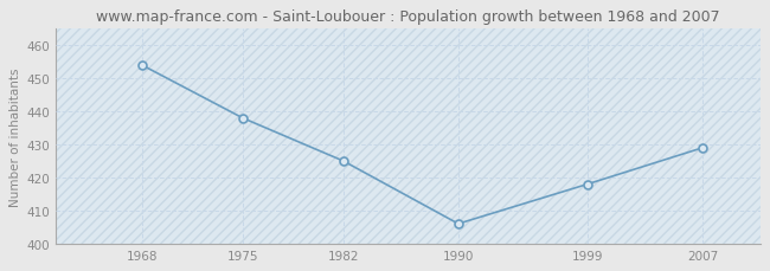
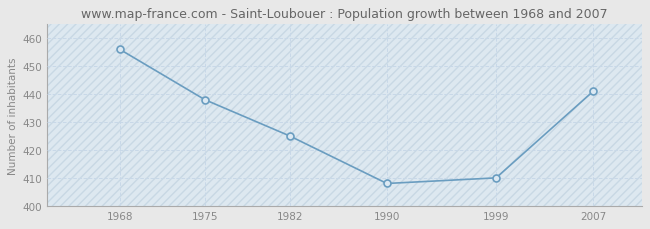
1968: 454 -> 456
1990: 406 -> 408
1999: 418 -> 410
2007: 429 -> 441
